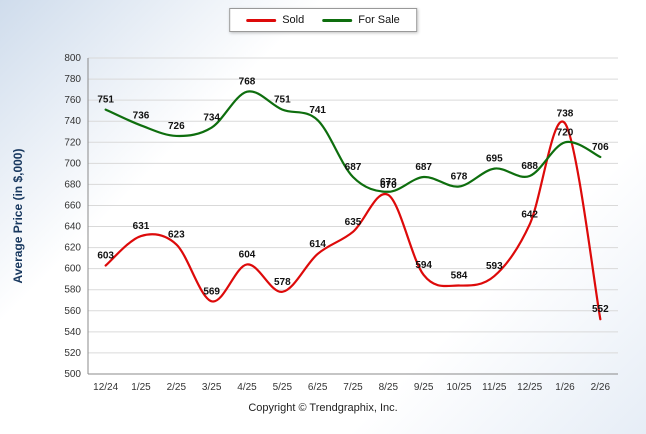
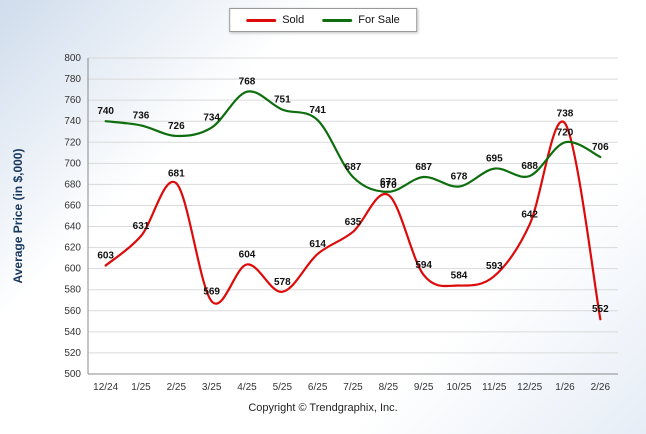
For Sale/12/24: 751 -> 740
Sold/2/25: 623 -> 681
